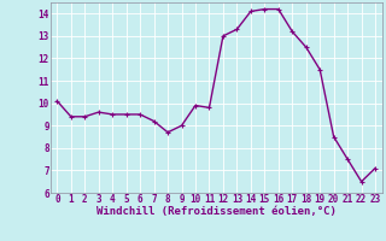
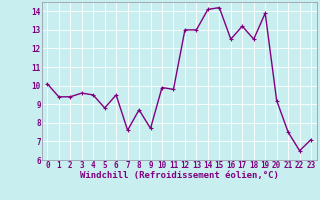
5: 9.5 -> 8.8
7: 9.2 -> 7.6
9: 9.0 -> 7.7
13: 13.3 -> 13.0
16: 14.2 -> 12.5
19: 11.5 -> 13.9
20: 8.5 -> 9.2
